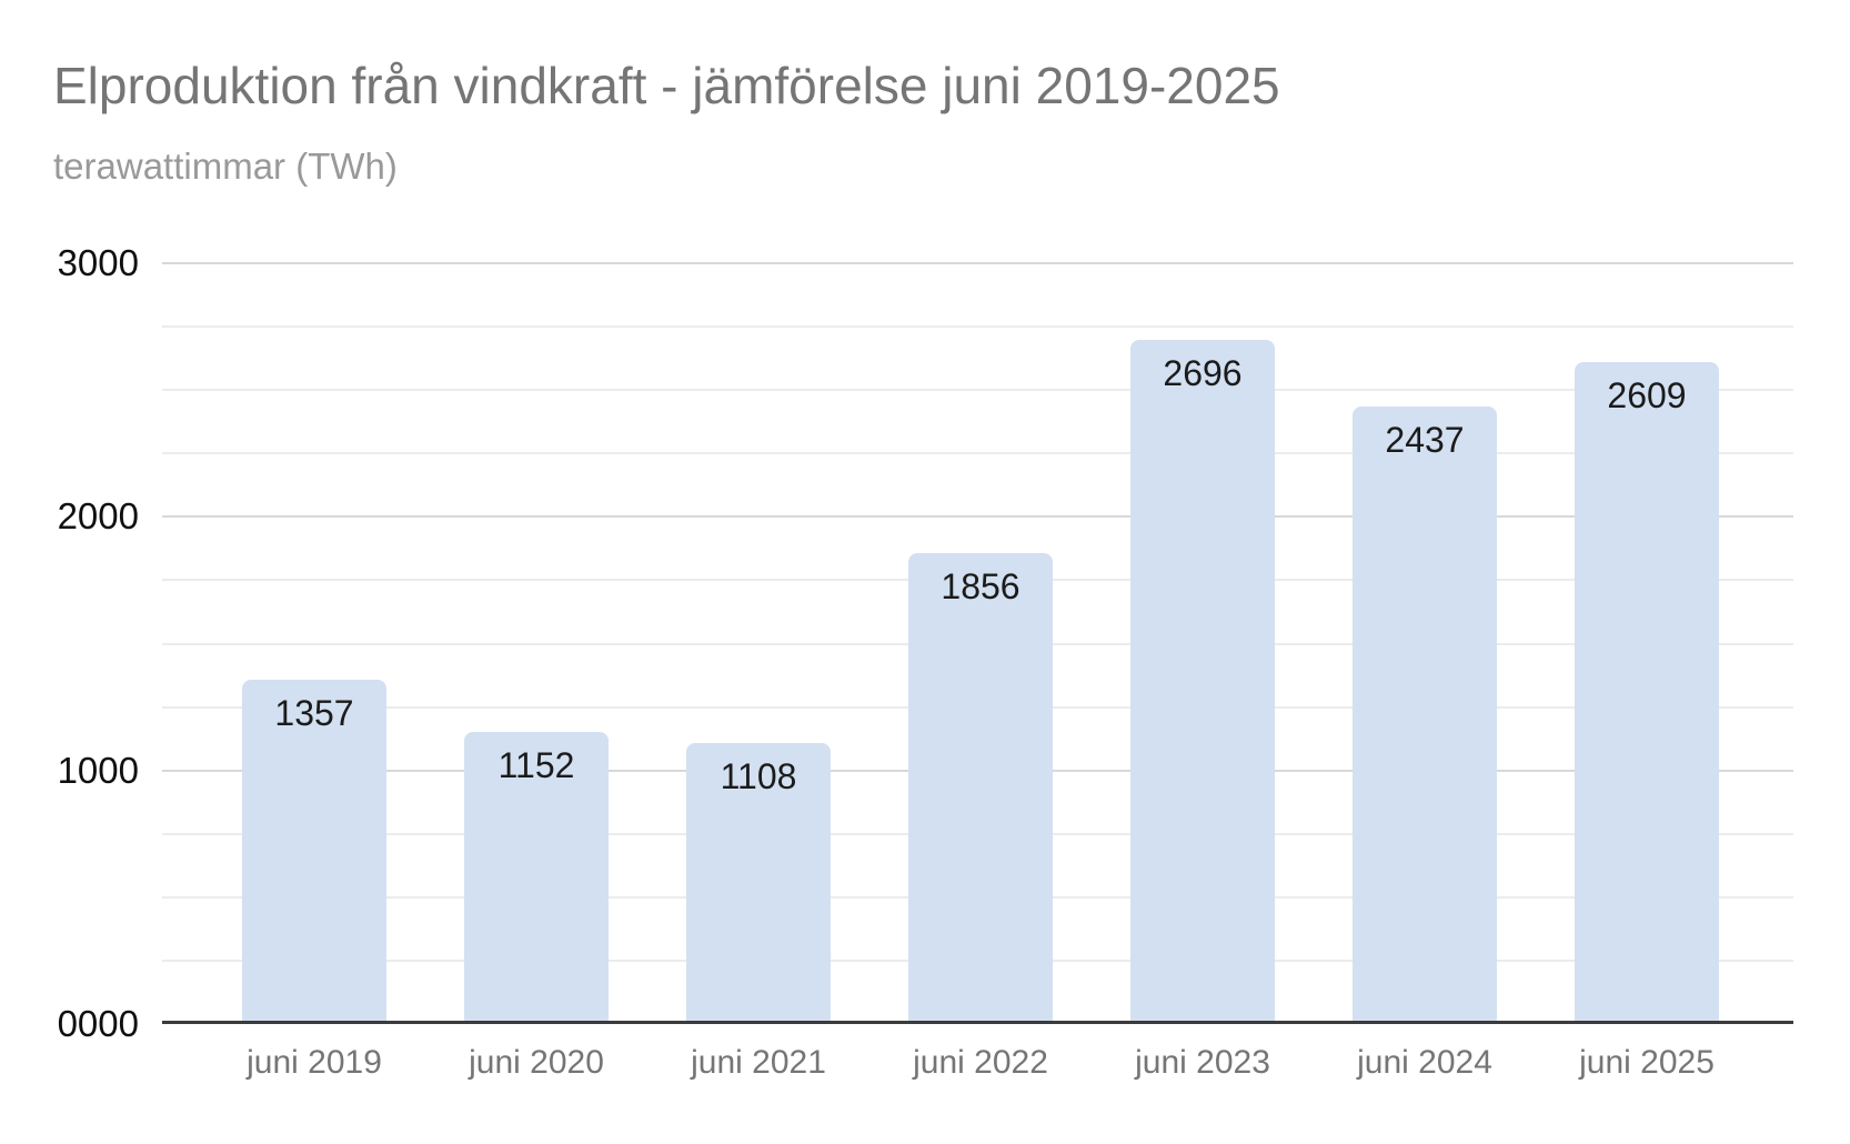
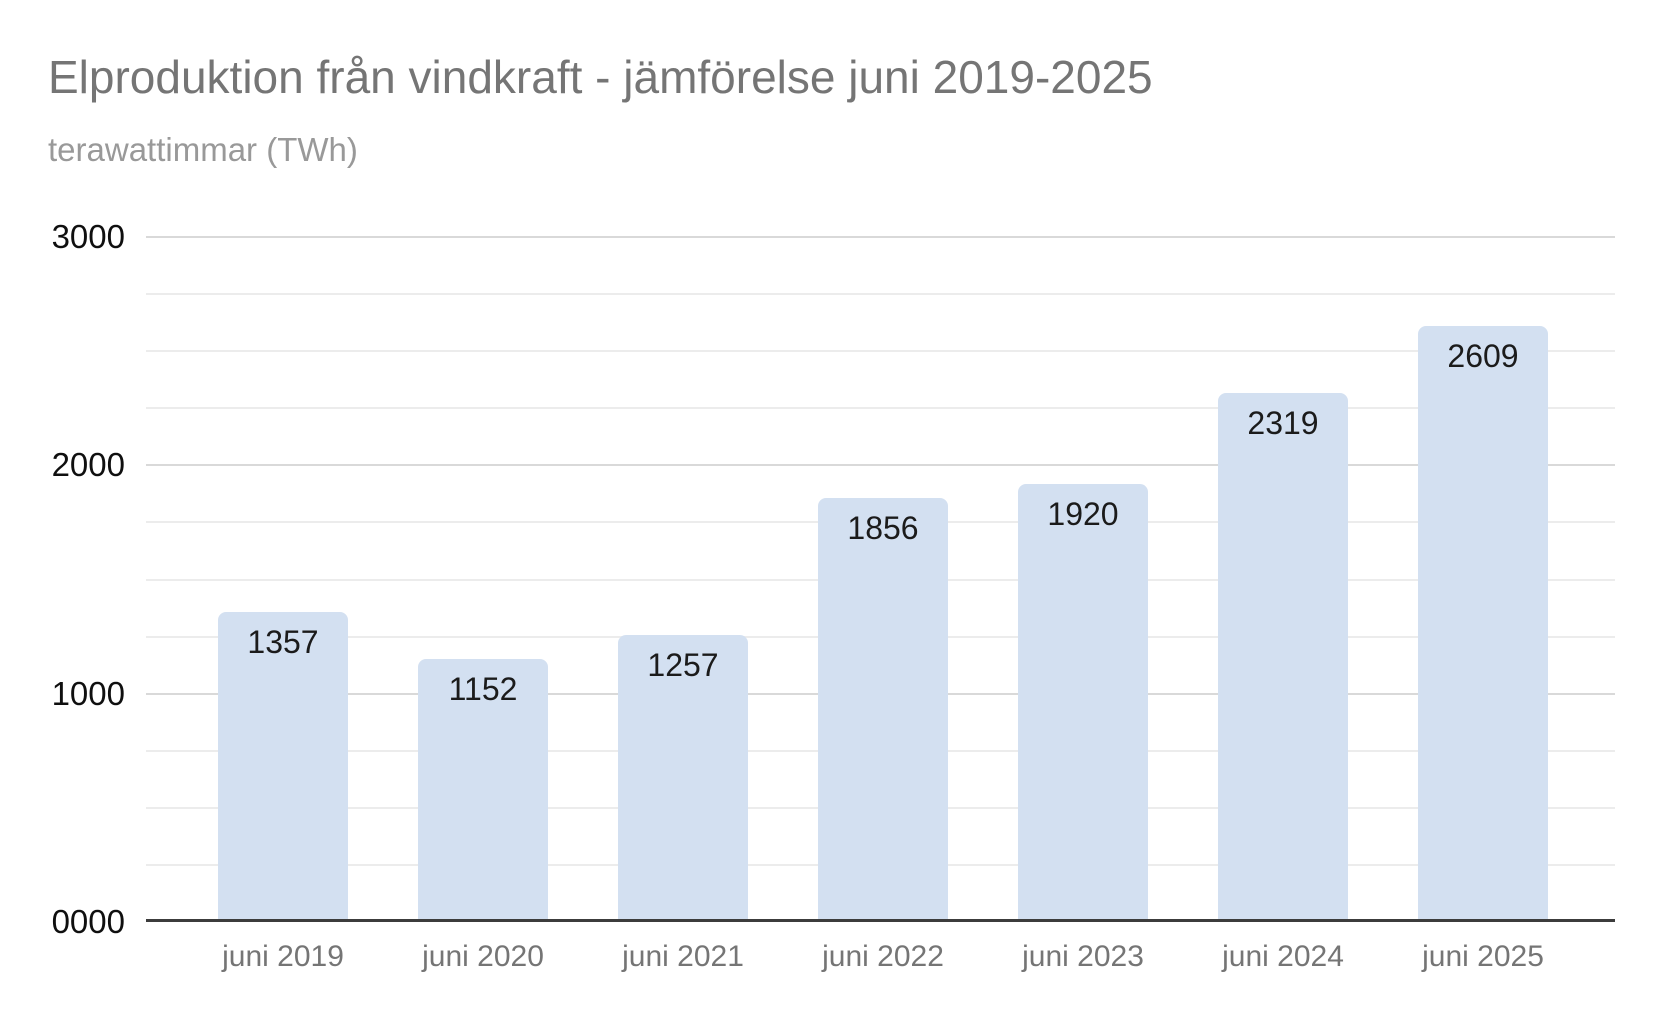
juni 2021: 1108 -> 1257
juni 2023: 2696 -> 1920
juni 2024: 2437 -> 2319
